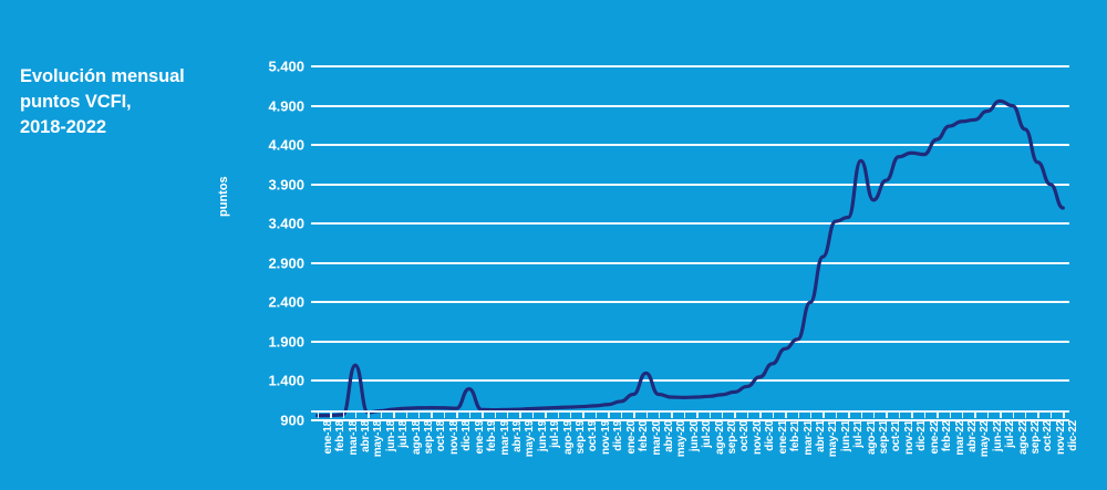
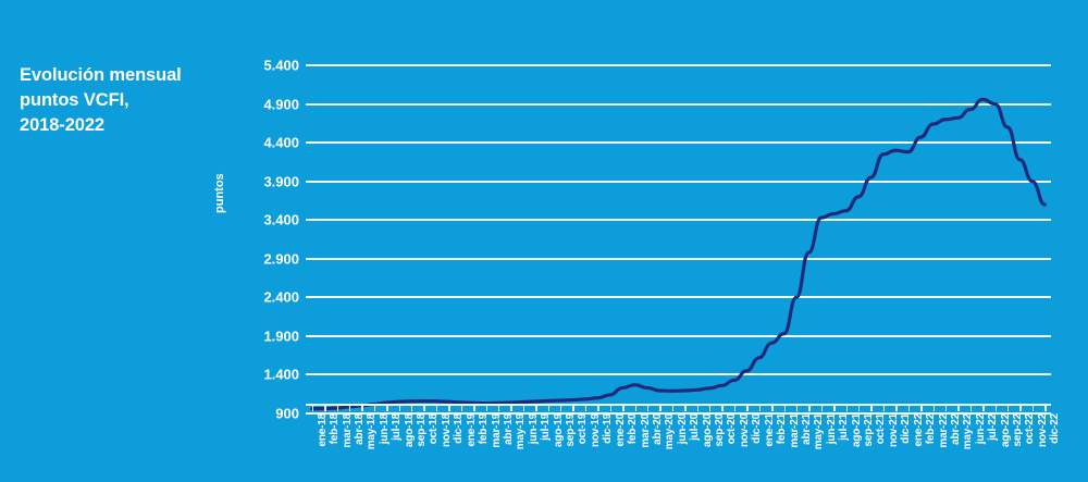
abr-18: 1600 -> 1000
ene-19: 1300 -> 1000
mar-20: 1500 -> 1300
ago-21: 4200 -> 3500
